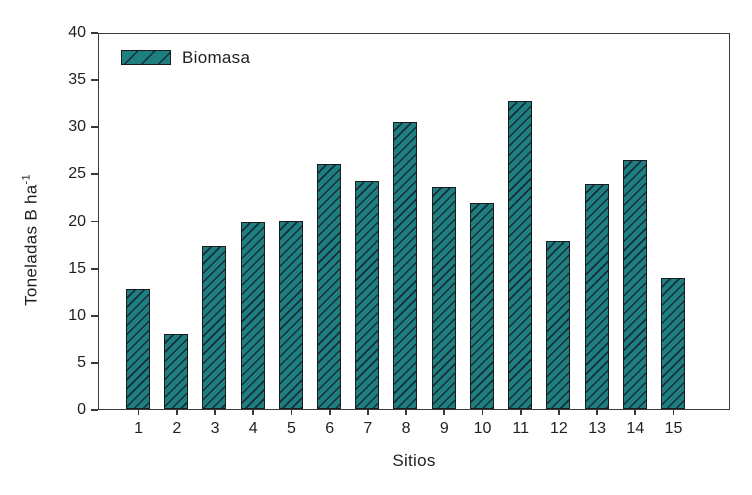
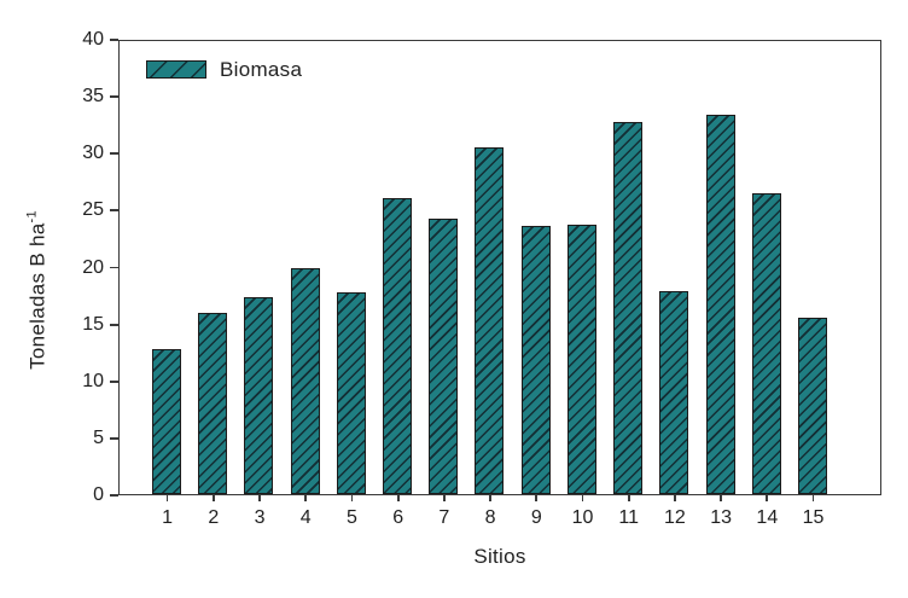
2: 8 -> 16
5: 20 -> 18
10: 22 -> 24
13: 24 -> 34
15: 14 -> 16
